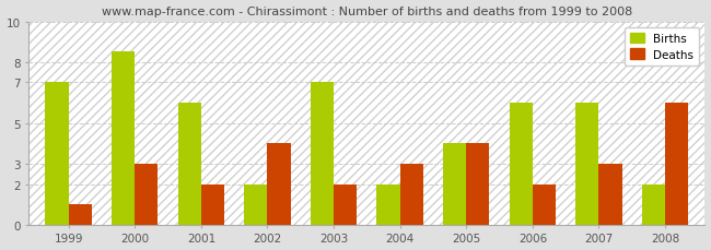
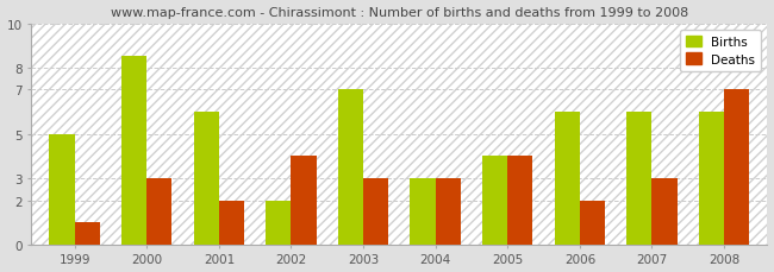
Births/1999: 7.0 -> 5.0
Deaths/2003: 2 -> 3
Births/2004: 2.0 -> 3.0
Births/2008: 2.0 -> 6.0
Deaths/2008: 6 -> 7
